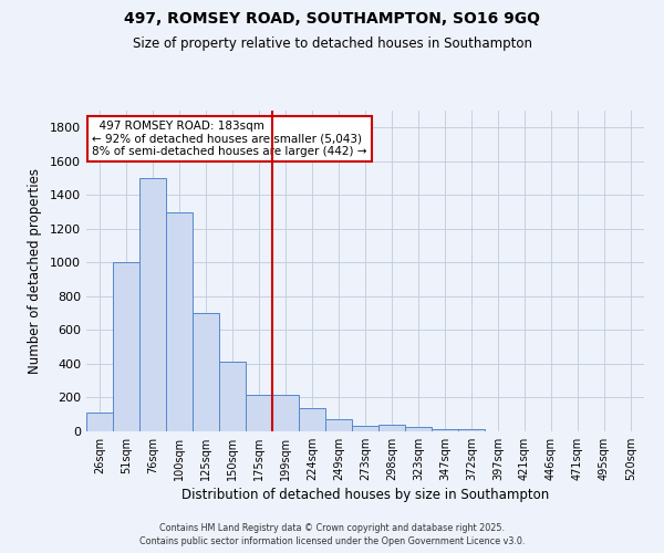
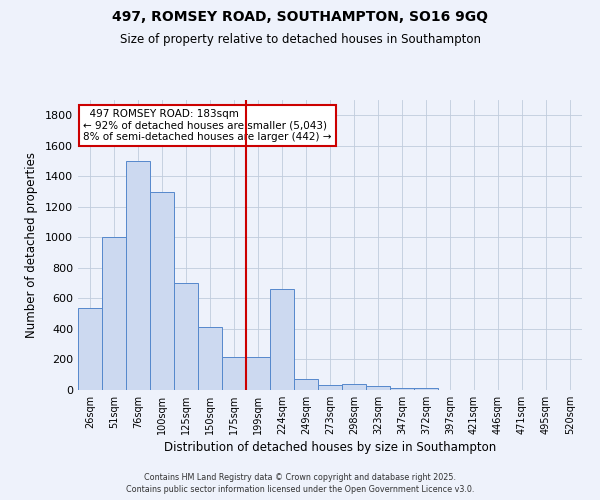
26sqm: 110 -> 540
224sqm: 140 -> 660
